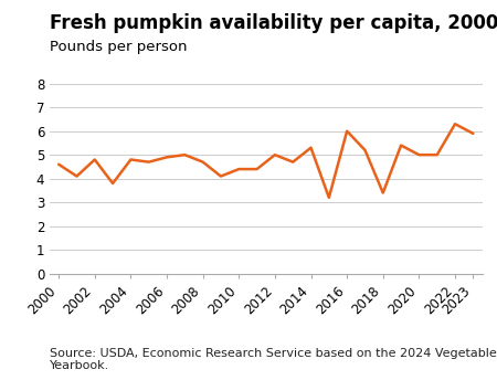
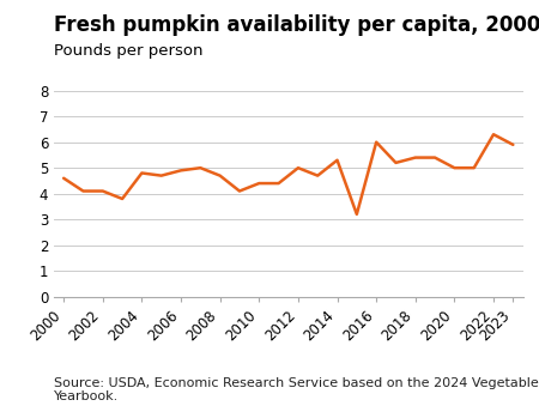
2002: 4.8 -> 4.1
2018: 3.4 -> 5.4
